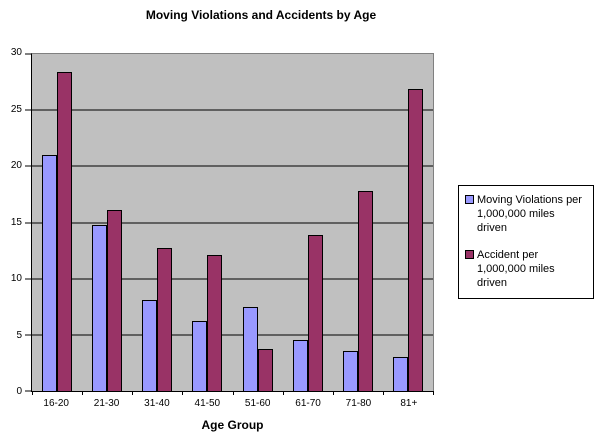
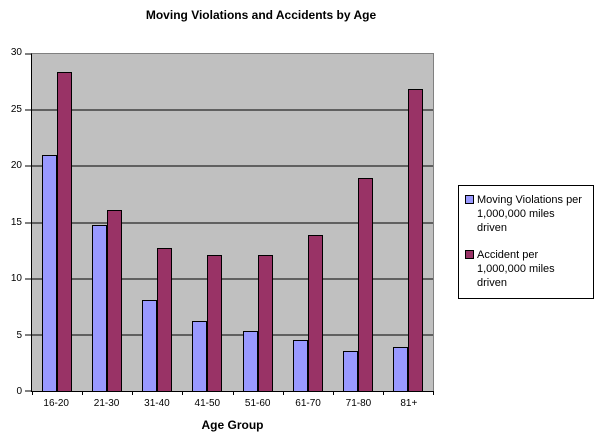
Moving Violations per 1,000,000 miles driven/51-60: 7.5 -> 5.3
Accident per 1,000,000 miles driven/51-60: 3.7 -> 12.1
Accident per 1,000,000 miles driven/71-80: 17.8 -> 19.0
Moving Violations per 1,000,000 miles driven/81+: 3.0 -> 3.9
